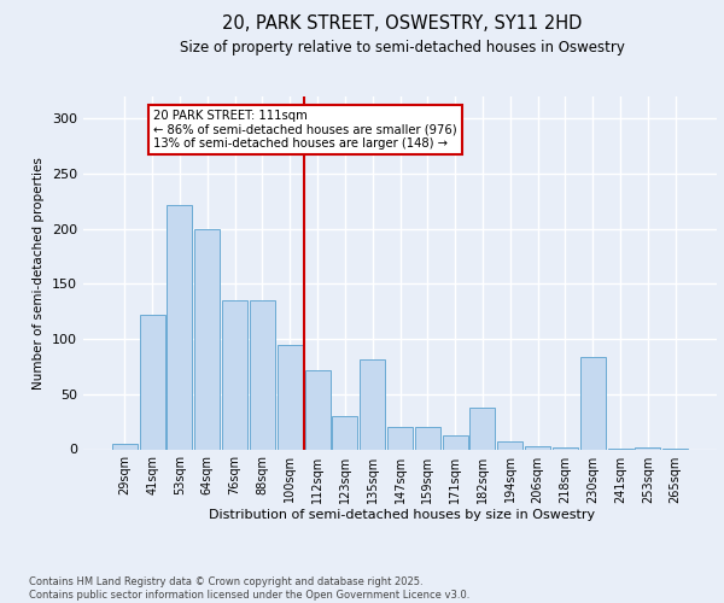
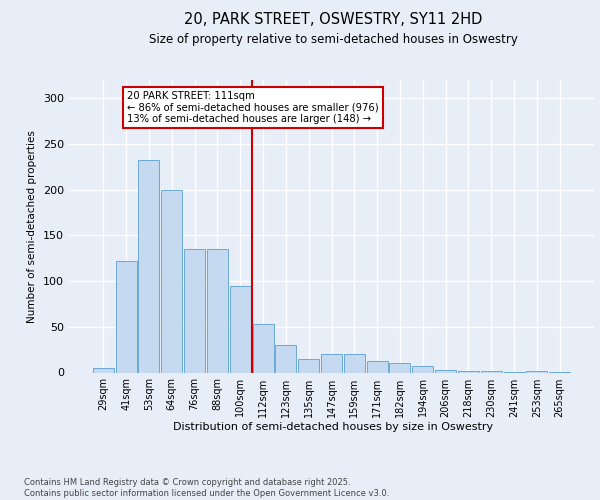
53sqm: 222 -> 232
112sqm: 72 -> 53
135sqm: 82 -> 15
182sqm: 38 -> 10
230sqm: 84 -> 2
